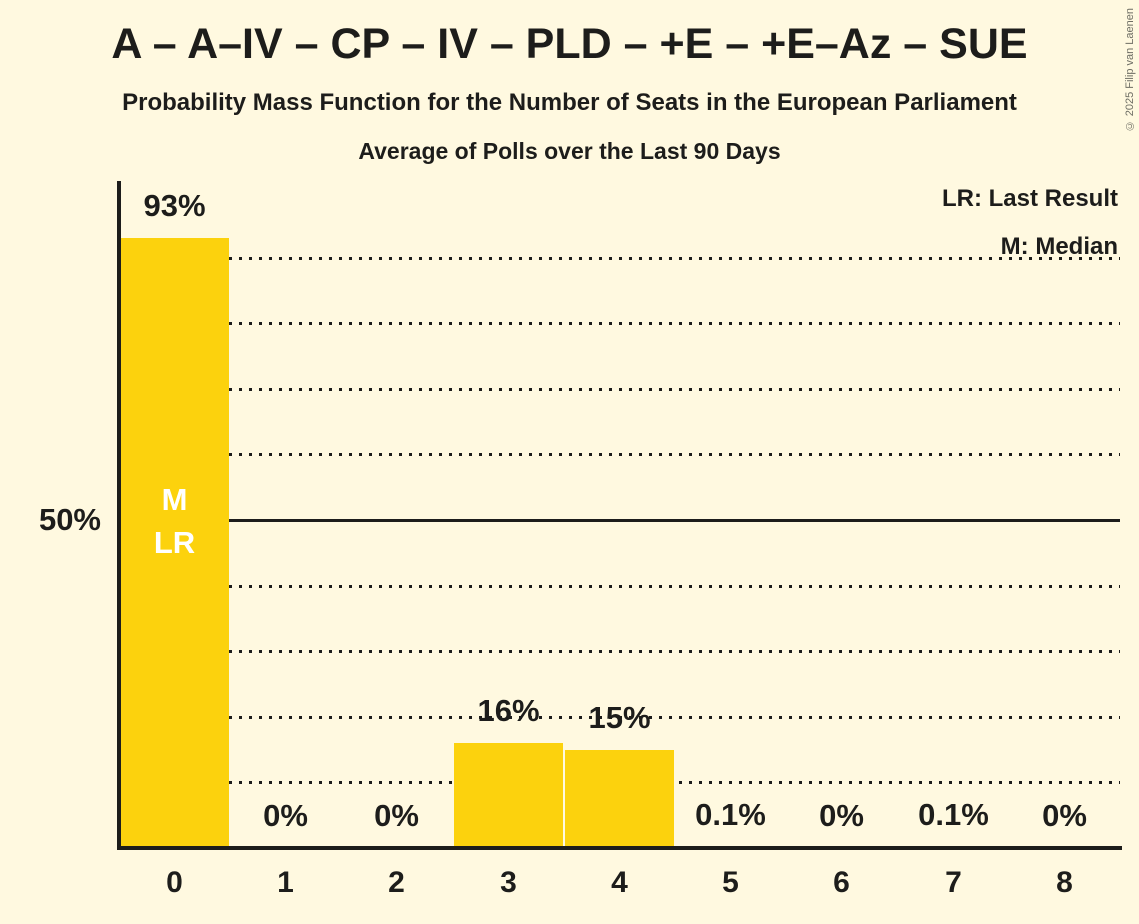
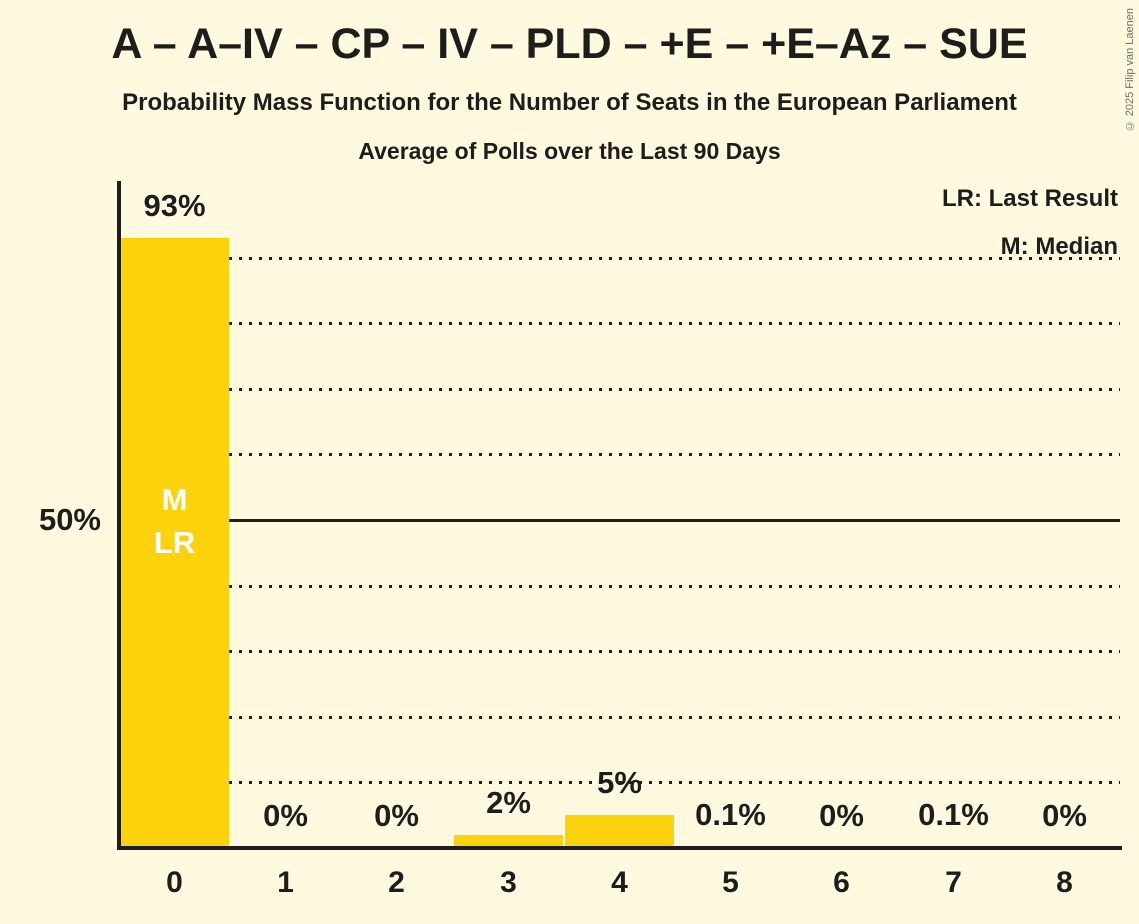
3: 16% -> 2%
4: 15% -> 5%
